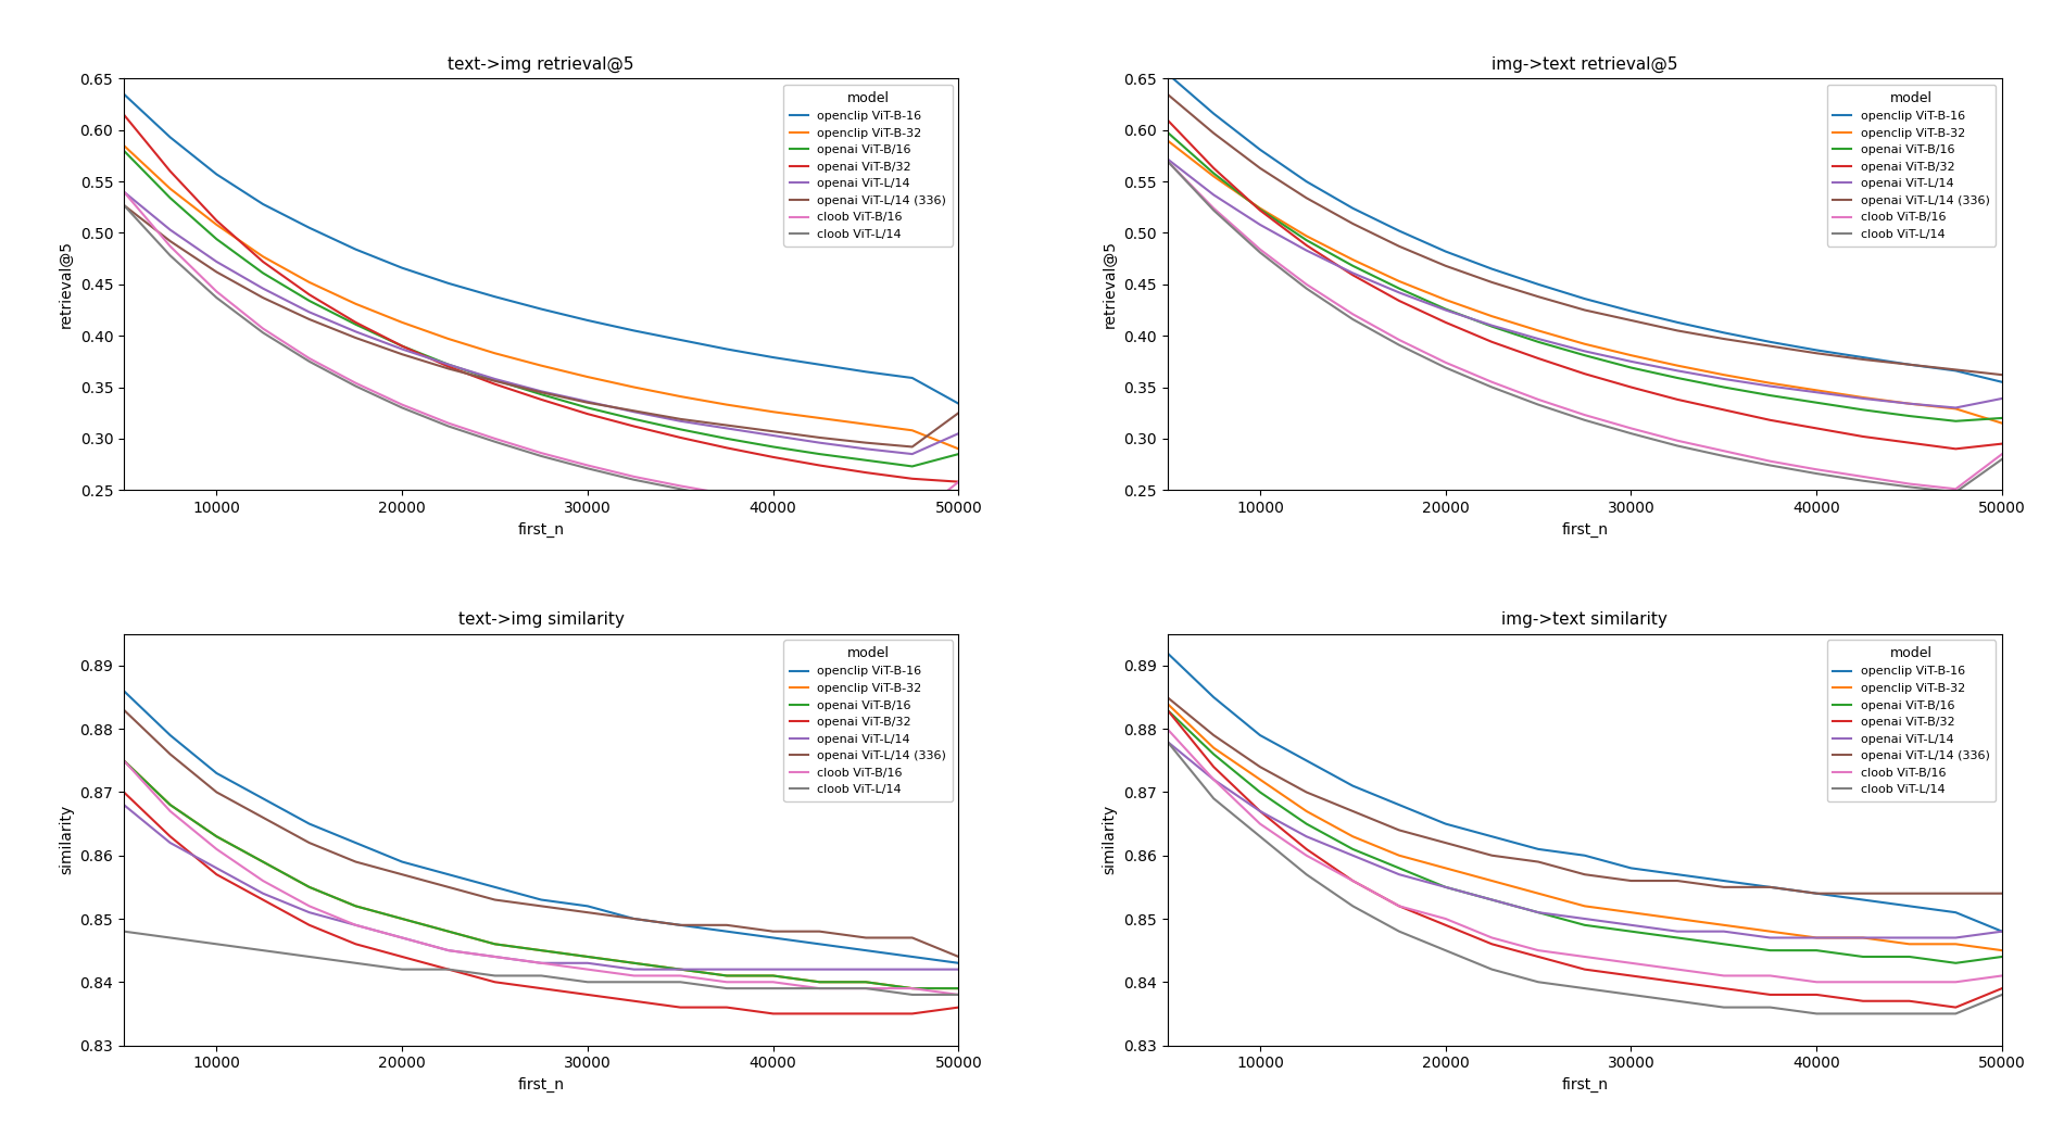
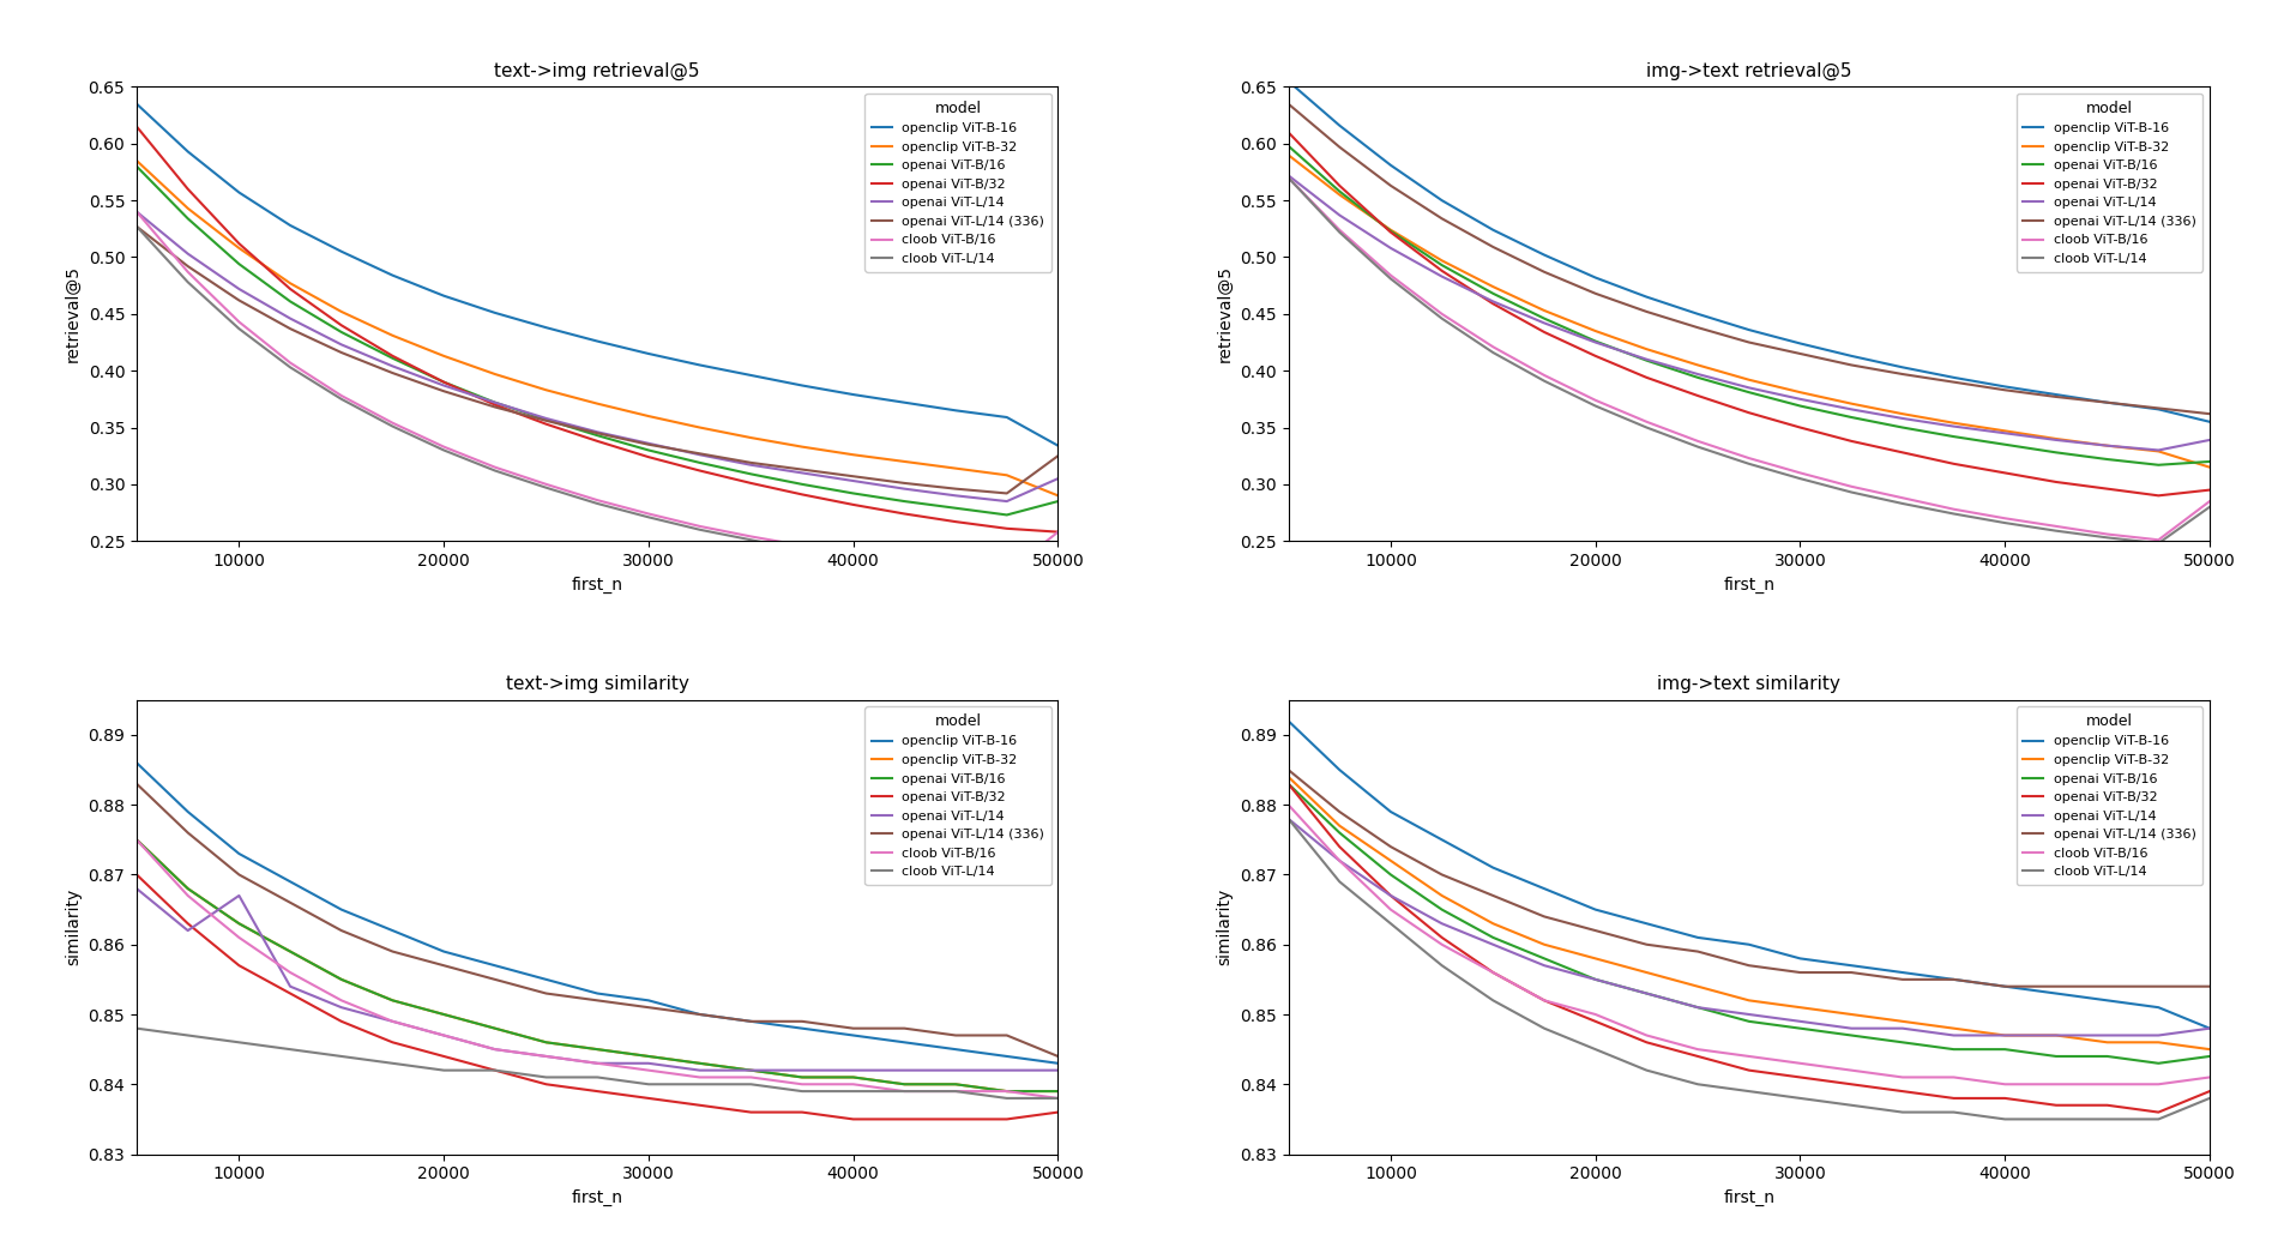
text->img similarity/openai ViT-L/14/10000: 0.858 -> 0.867
